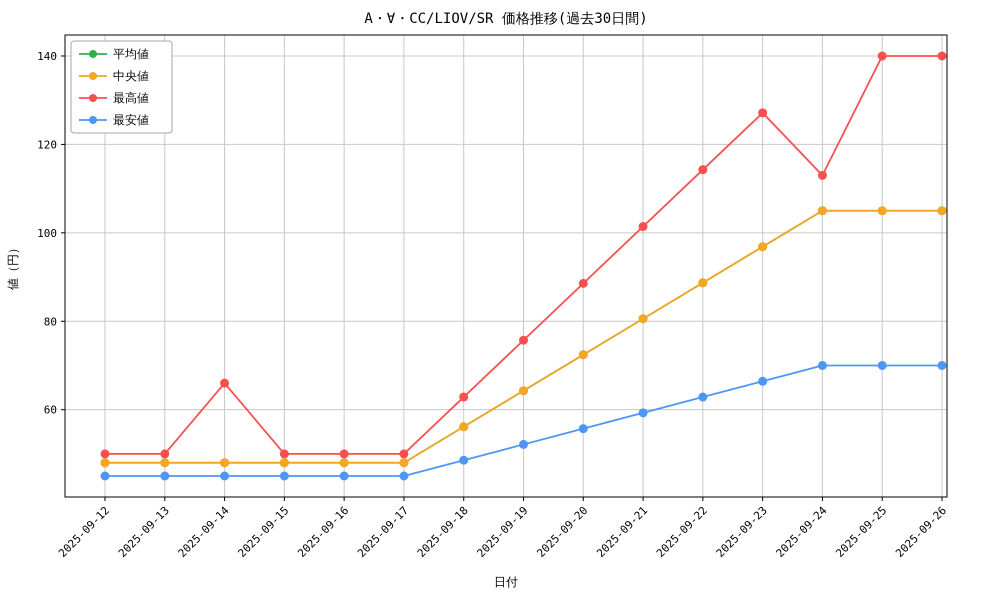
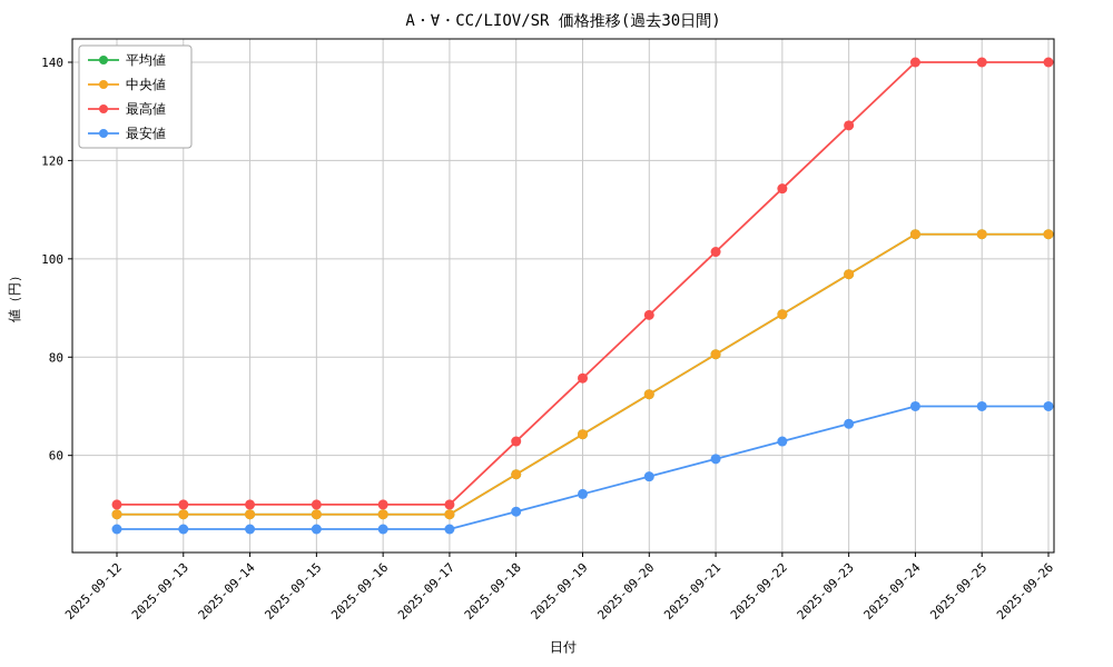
最高値/2025-09-14: 66 -> 50
最高値/2025-09-24: 113 -> 140
